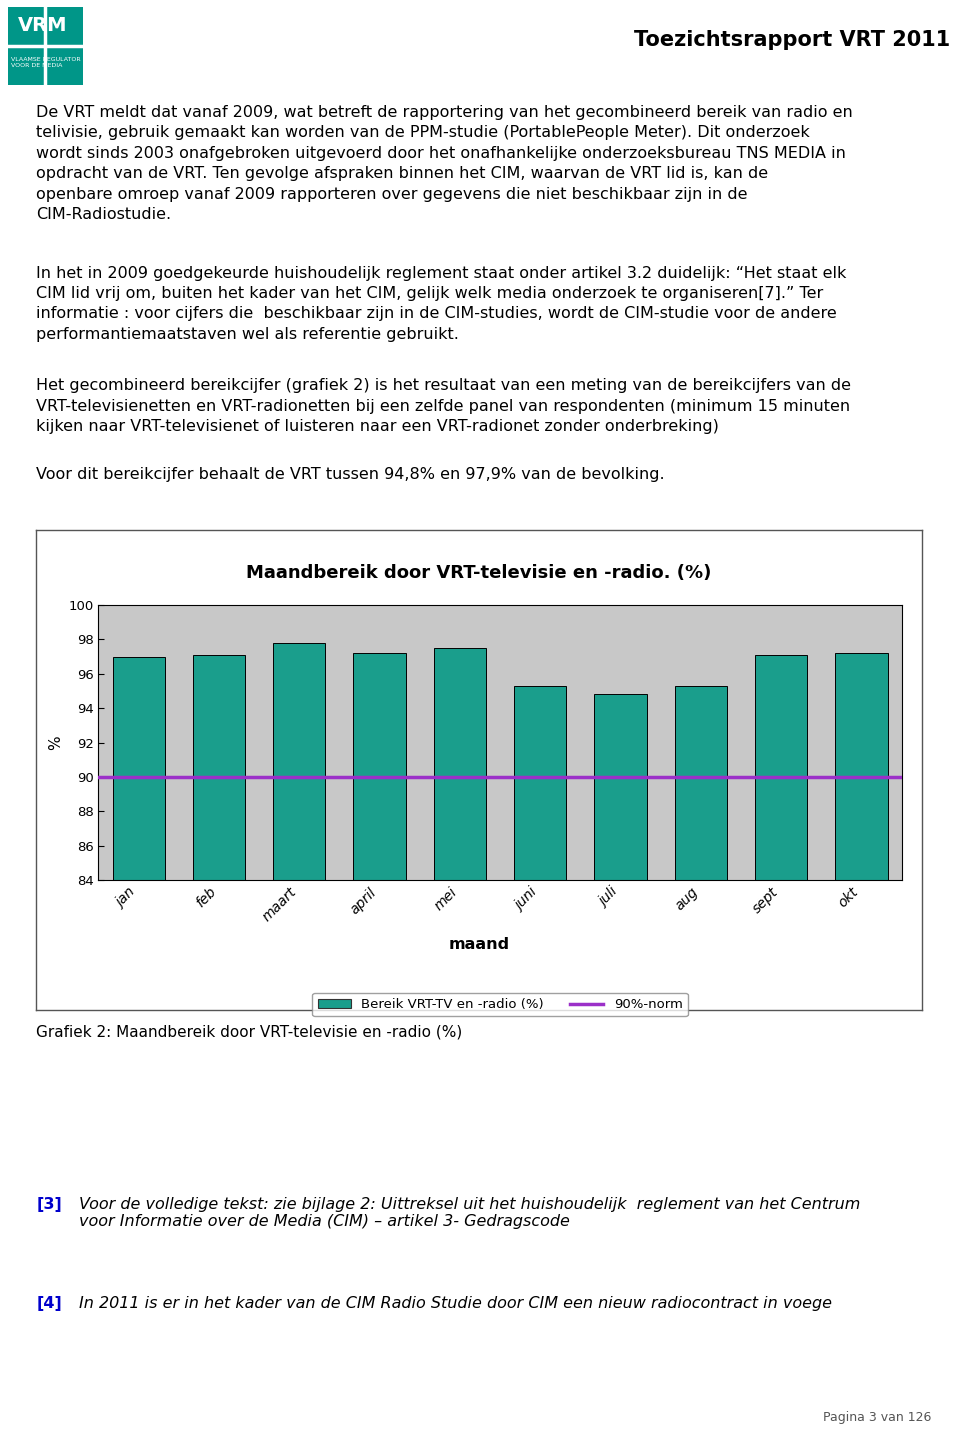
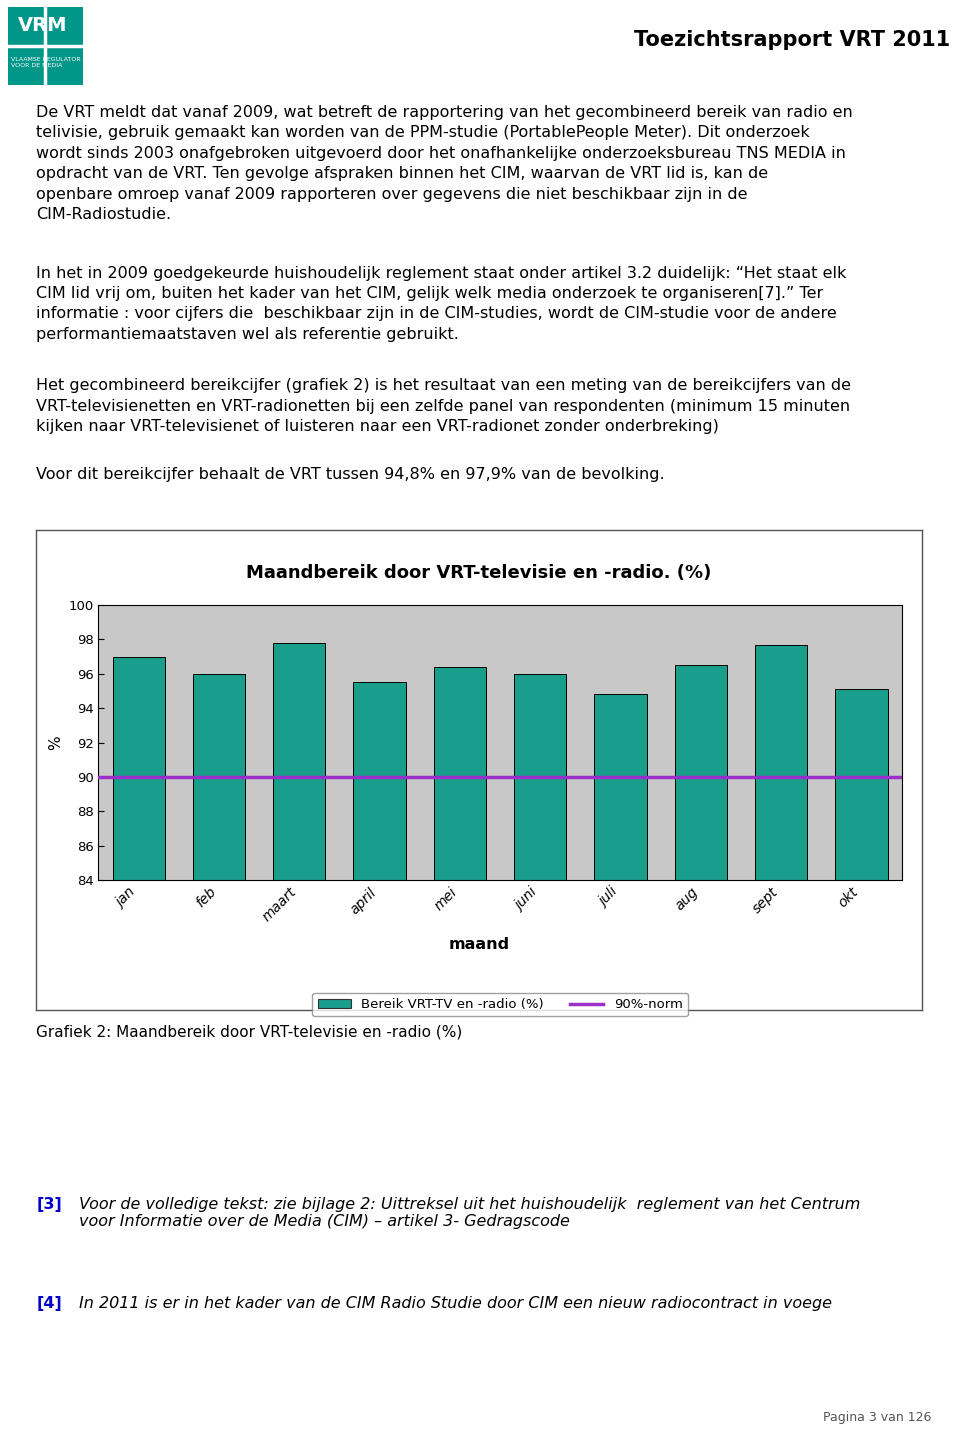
feb: 97.1 -> 96.0
april: 97.2 -> 95.5
mei: 97.5 -> 96.4
juni: 95.3 -> 96.0
aug: 95.3 -> 96.5
sept: 97.1 -> 97.7
okt: 97.2 -> 95.1
